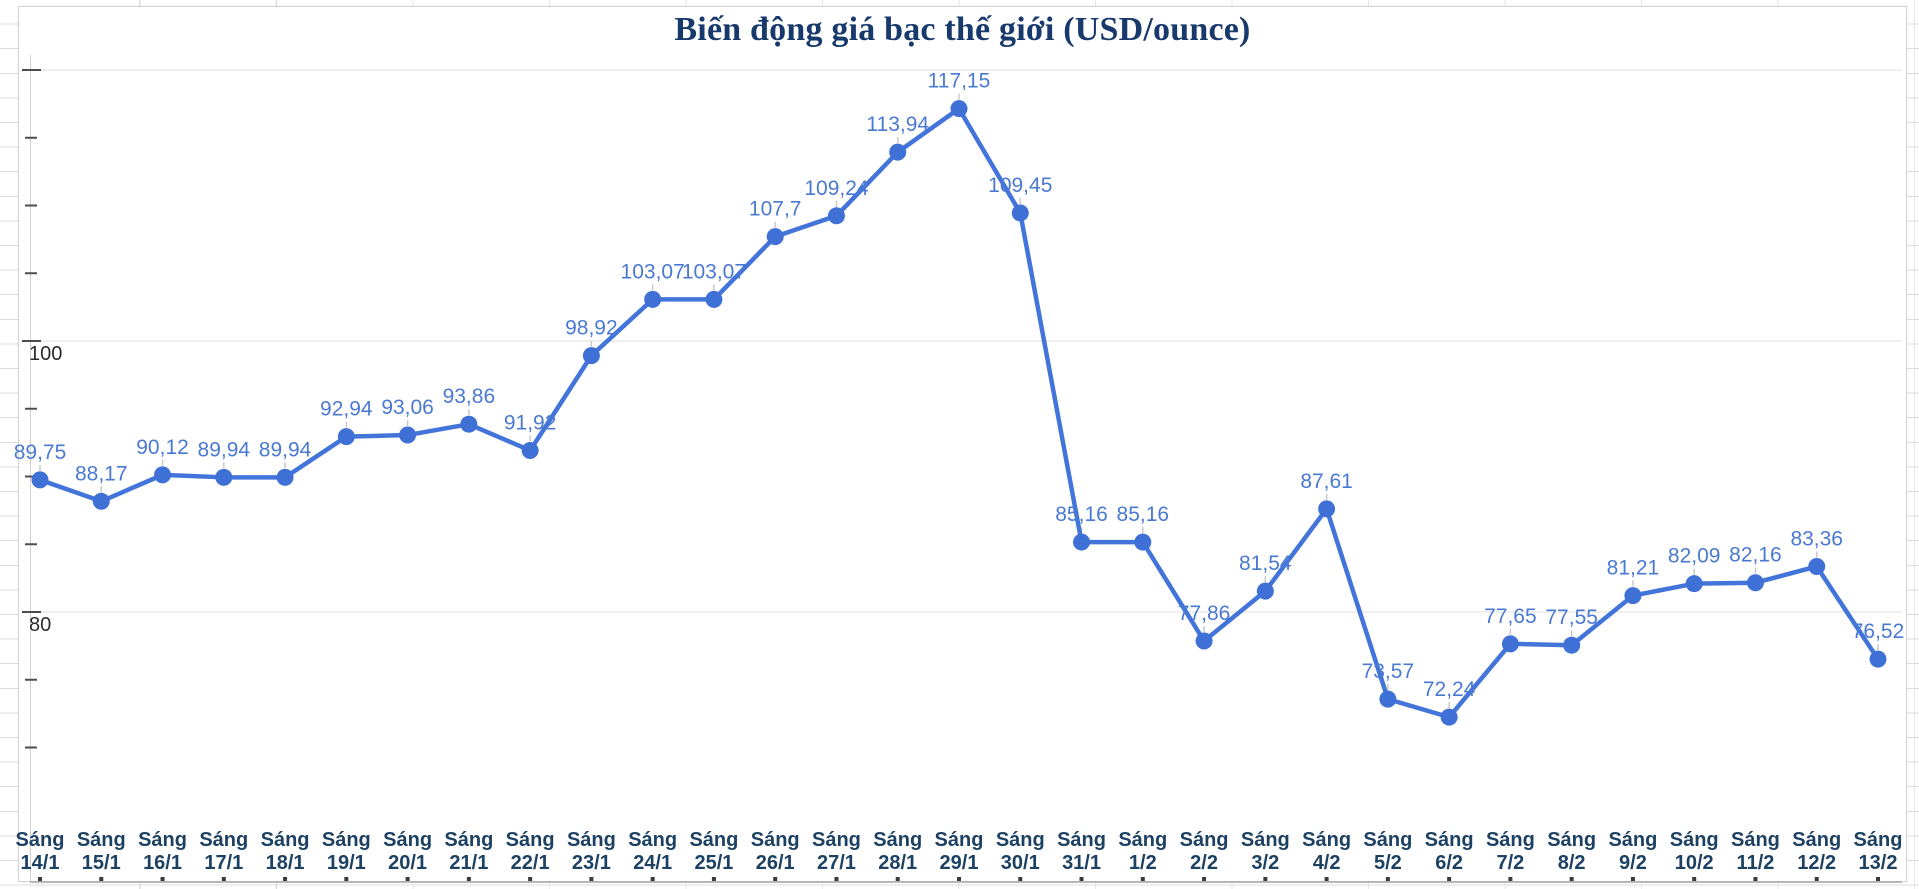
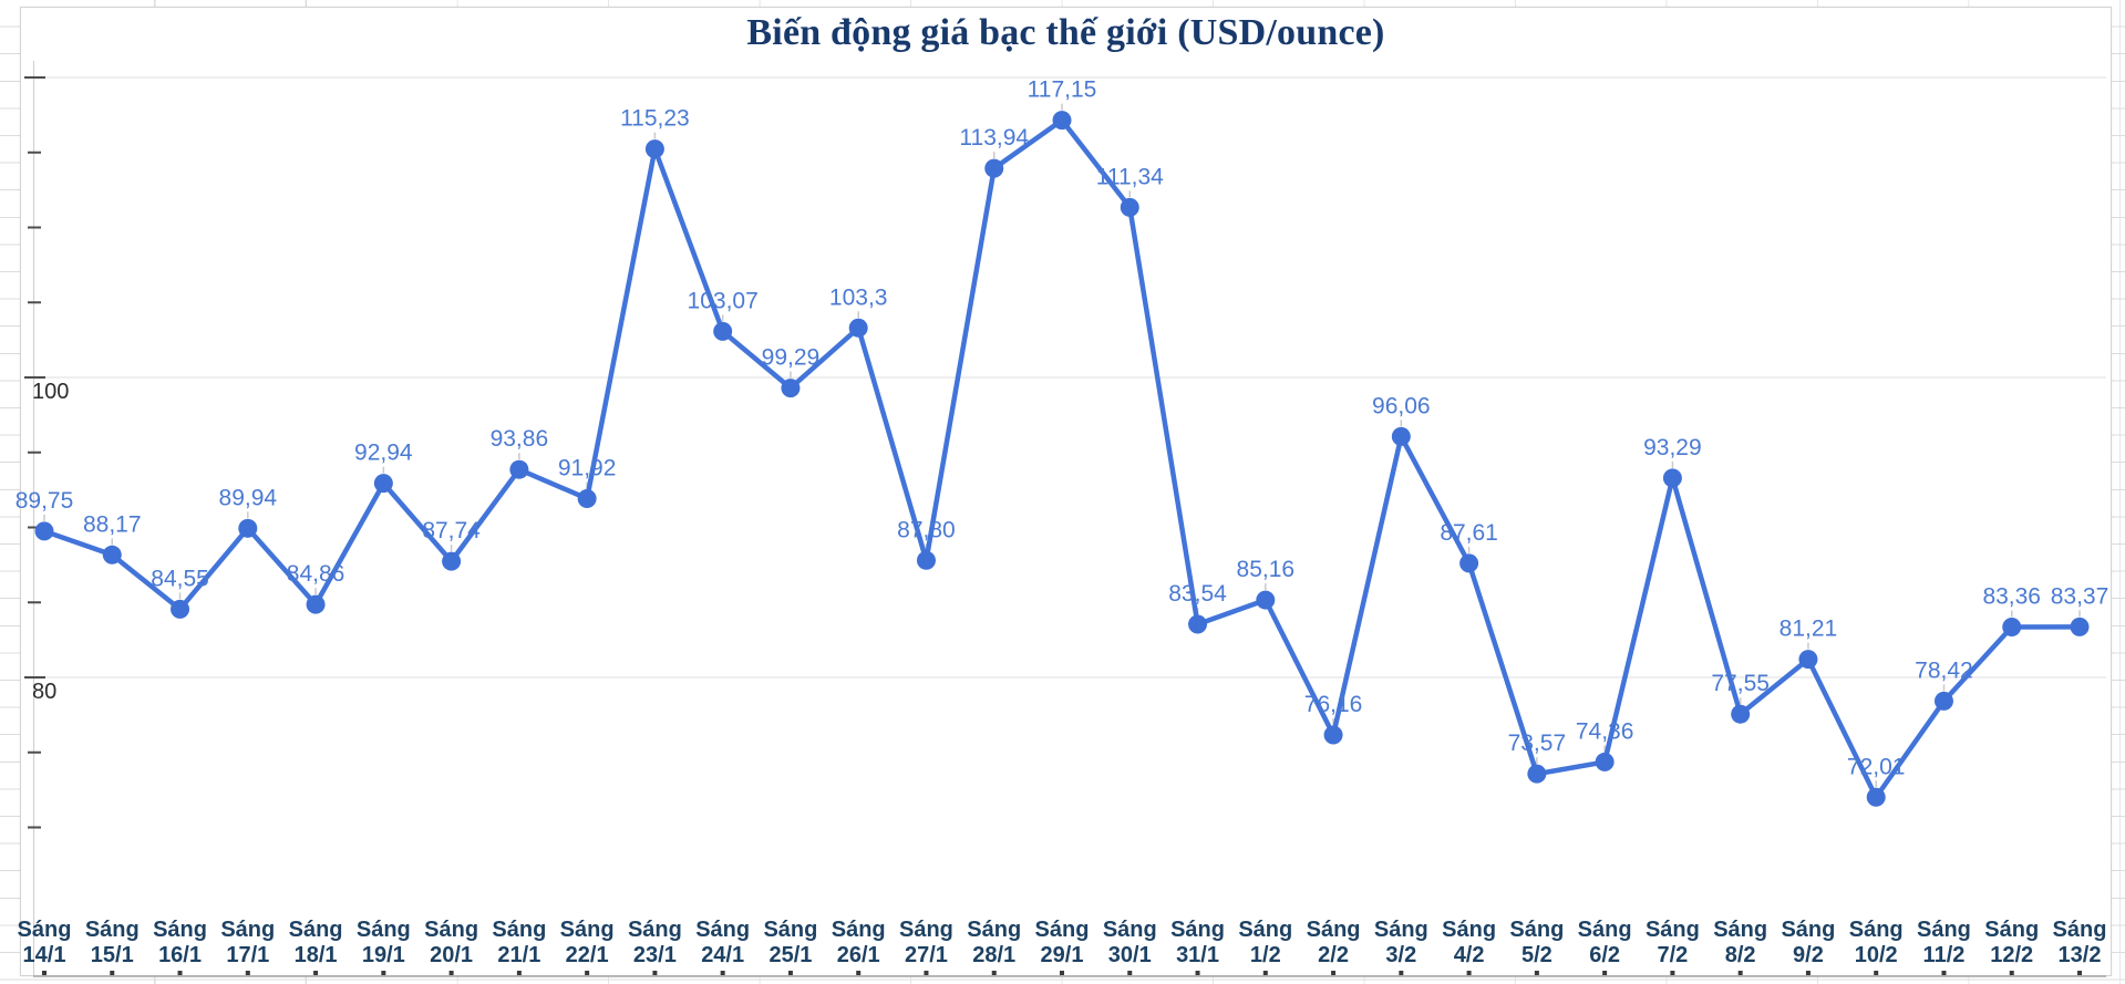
Sáng 16/1: 90,12 -> 84,55
Sáng 18/1: 89,94 -> 84,86
Sáng 20/1: 93,06 -> 87,74
Sáng 23/1: 98,92 -> 115,23
Sáng 25/1: 103,07 -> 99,29
Sáng 26/1: 107,7 -> 103,3
Sáng 27/1: 109,24 -> 87,80
Sáng 30/1: 109,45 -> 111,34
Sáng 31/1: 85,16 -> 83,54
Sáng 2/2: 77,86 -> 76,16
Sáng 3/2: 81,54 -> 96,06
Sáng 6/2: 72,24 -> 74,36
Sáng 7/2: 77,65 -> 93,29
Sáng 10/2: 82,09 -> 72,01
Sáng 11/2: 82,16 -> 78,42
Sáng 13/2: 76,52 -> 83,37
